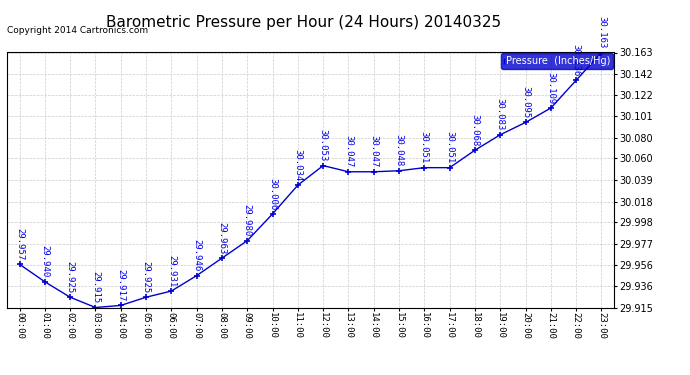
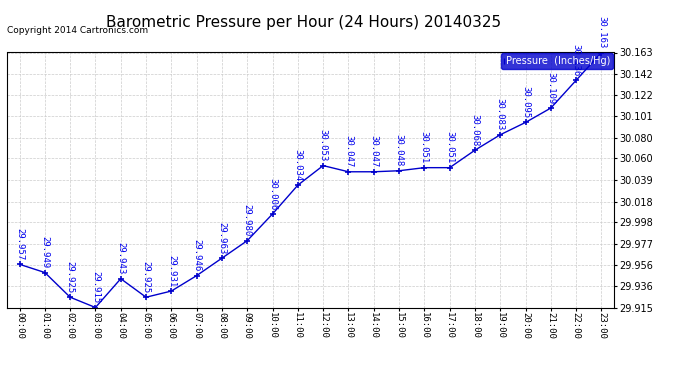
01:00: 29.940 -> 29.949
04:00: 29.917 -> 29.943
